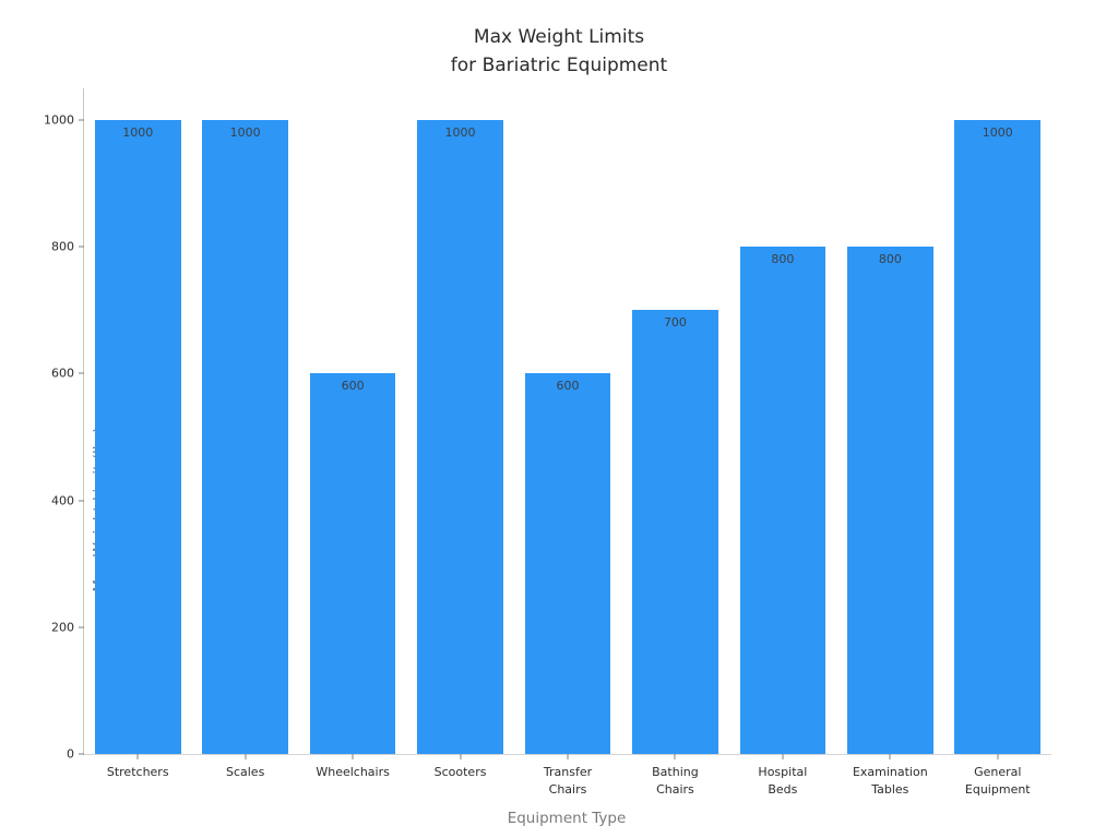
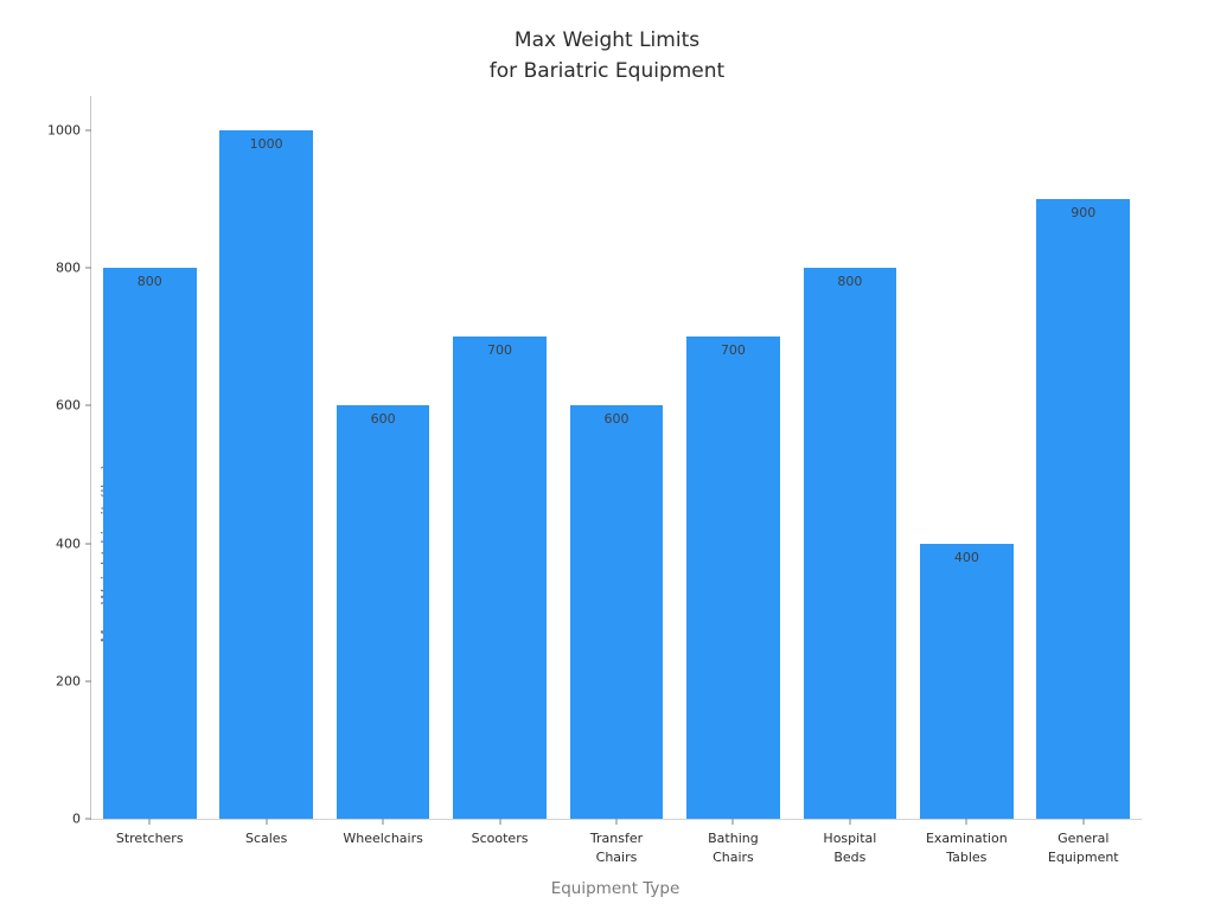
Stretchers: 1000 -> 800
Scooters: 1000 -> 700
Examination Tables: 800 -> 400
General Equipment: 1000 -> 900
